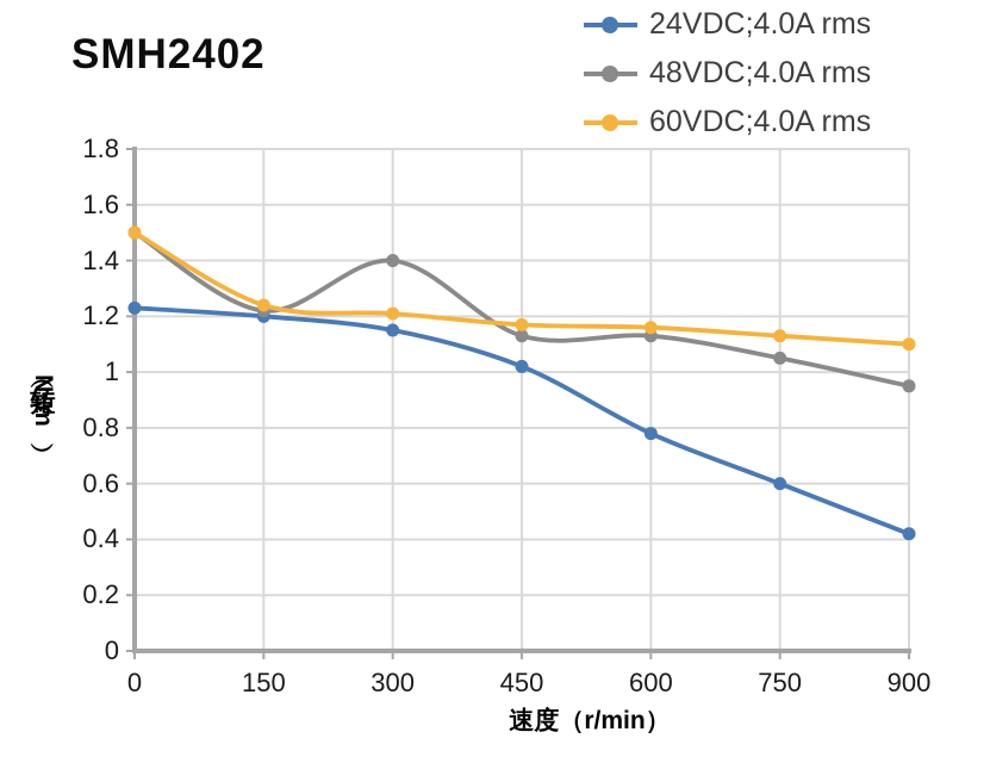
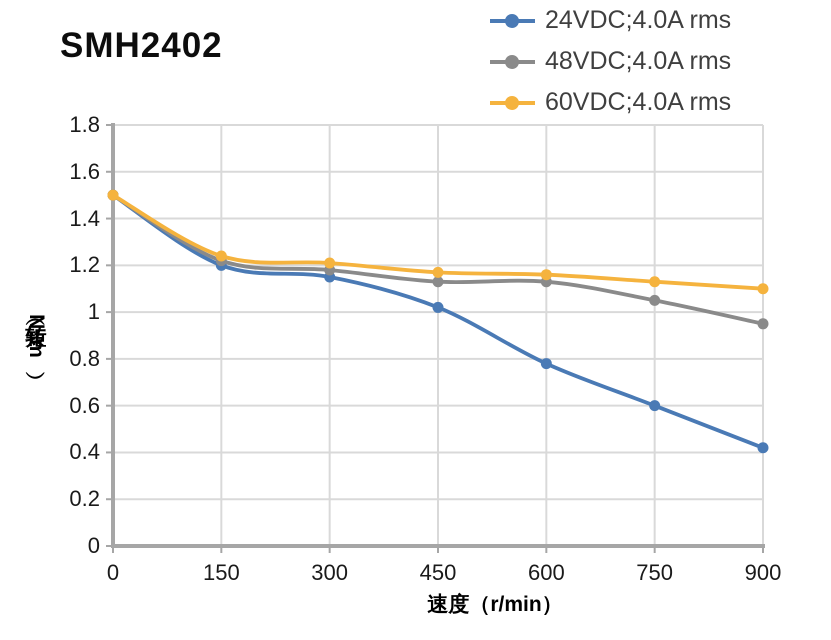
24VDC;4.0A rms/0: 1.23 -> 1.50
48VDC;4.0A rms/300: 1.40 -> 1.18
